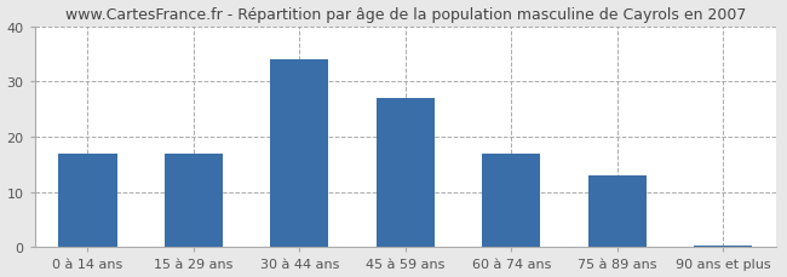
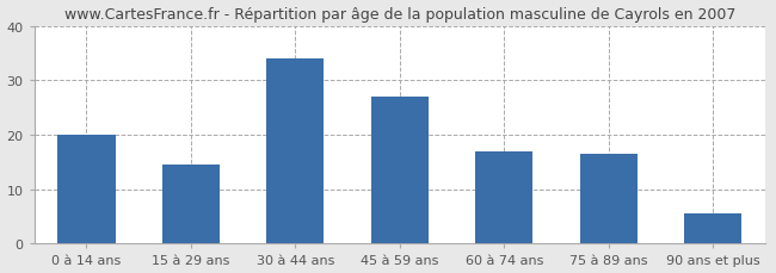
0 à 14 ans: 17.0 -> 20.0
15 à 29 ans: 17.0 -> 14.5
75 à 89 ans: 13.0 -> 16.5
90 ans et plus: 0.4 -> 5.5
